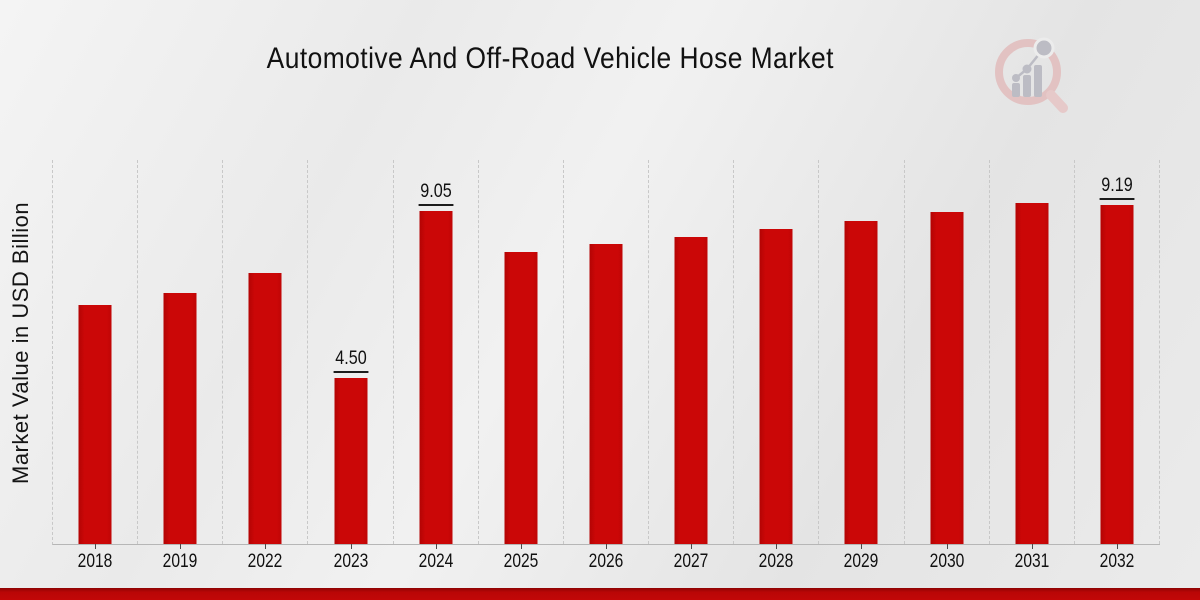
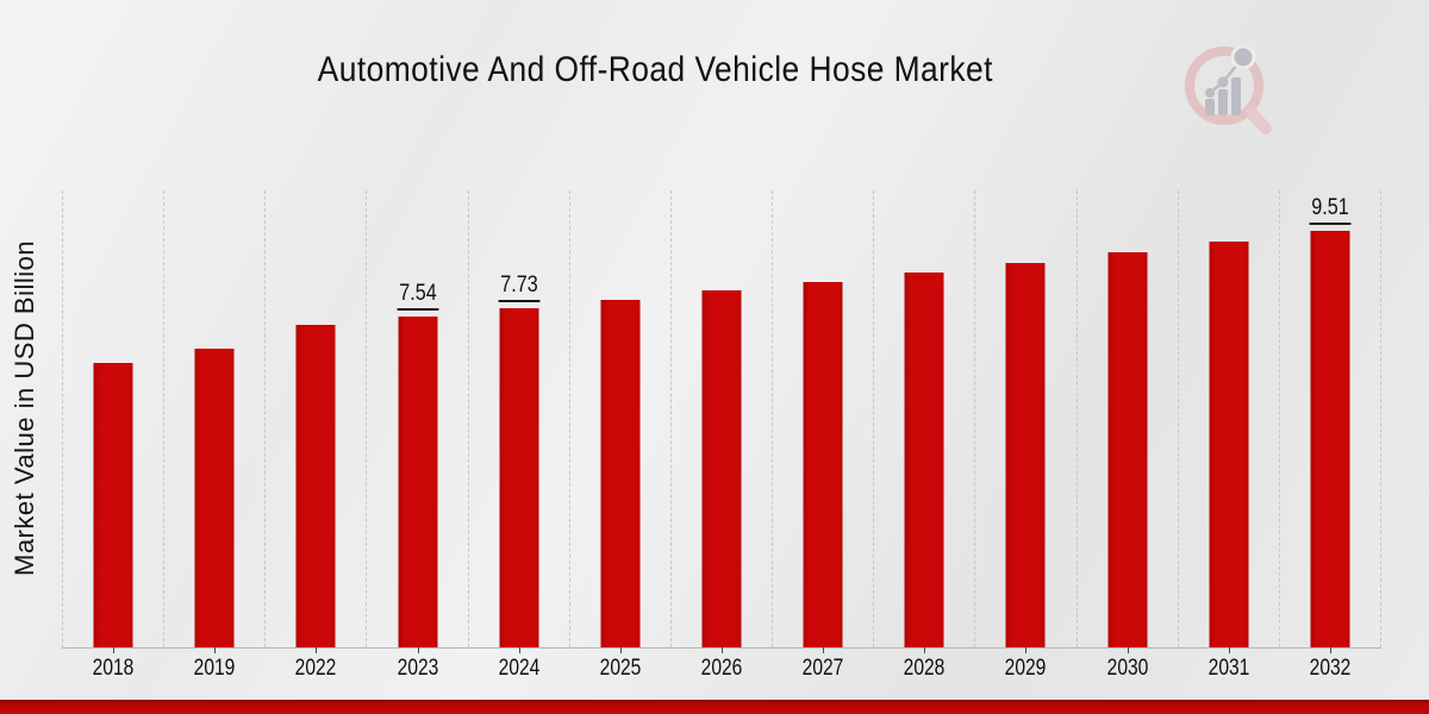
2023: 4.50 -> 7.54
2024: 9.05 -> 7.73
2032: 9.19 -> 9.51
